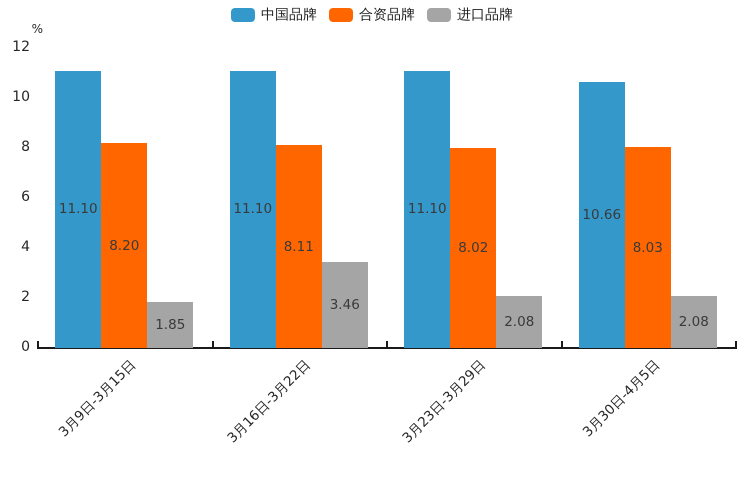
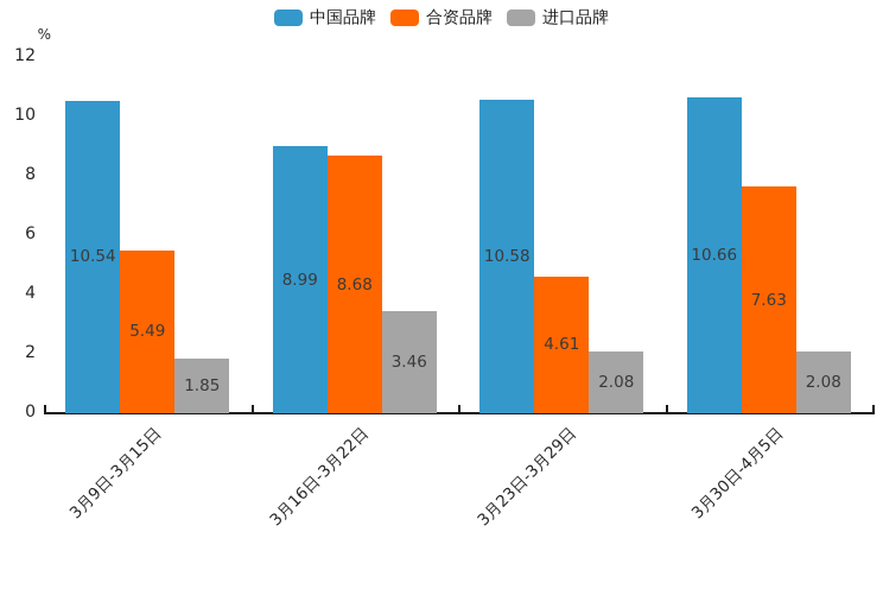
中国品牌/3月9日-3月15日: 11.10 -> 10.54
合资品牌/3月9日-3月15日: 8.20 -> 5.49
中国品牌/3月16日-3月22日: 11.10 -> 8.99
合资品牌/3月16日-3月22日: 8.11 -> 8.68
中国品牌/3月23日-3月29日: 11.10 -> 10.58
合资品牌/3月23日-3月29日: 8.02 -> 4.61
合资品牌/3月30日-4月5日: 8.03 -> 7.63
